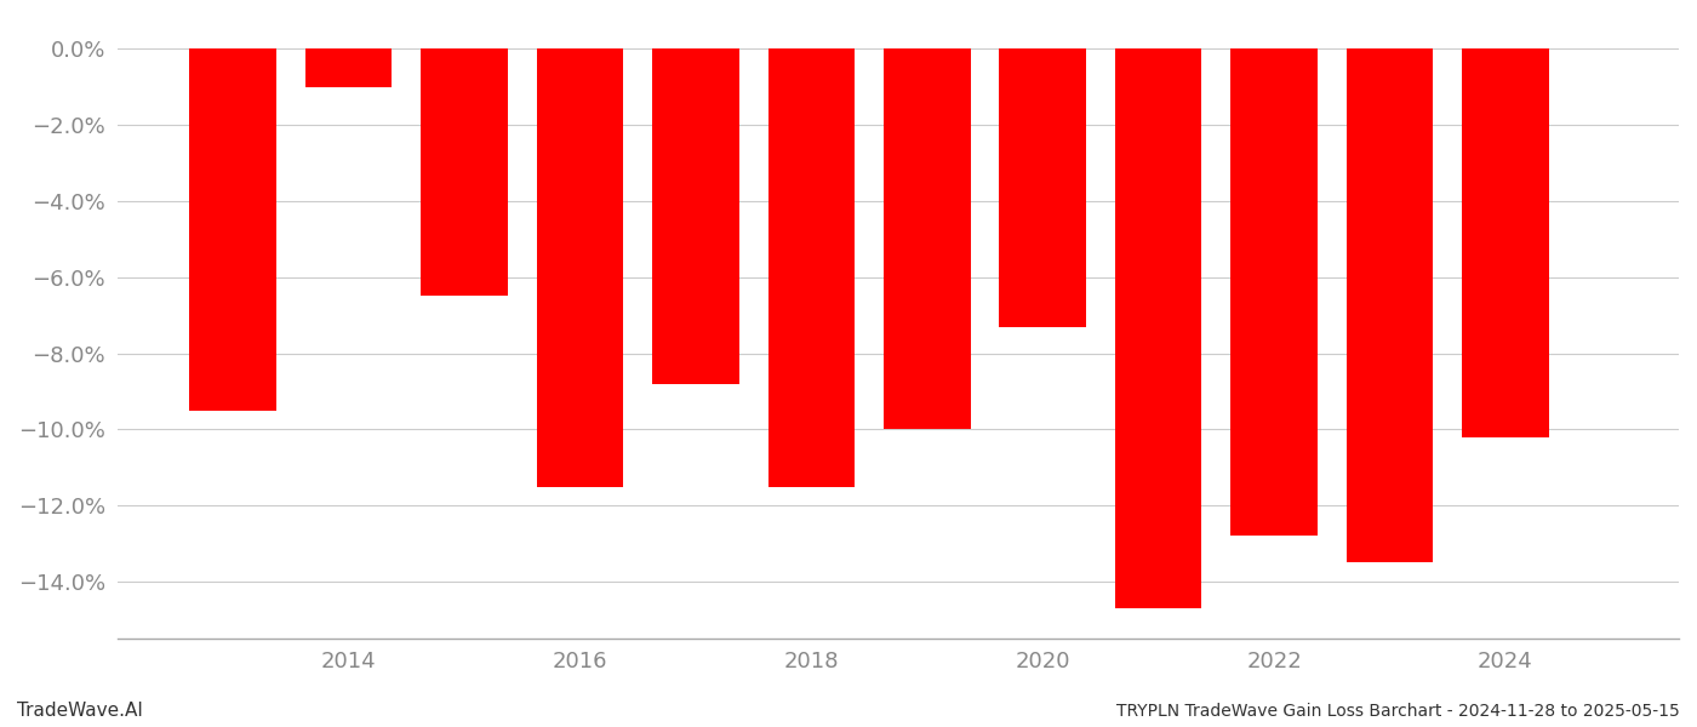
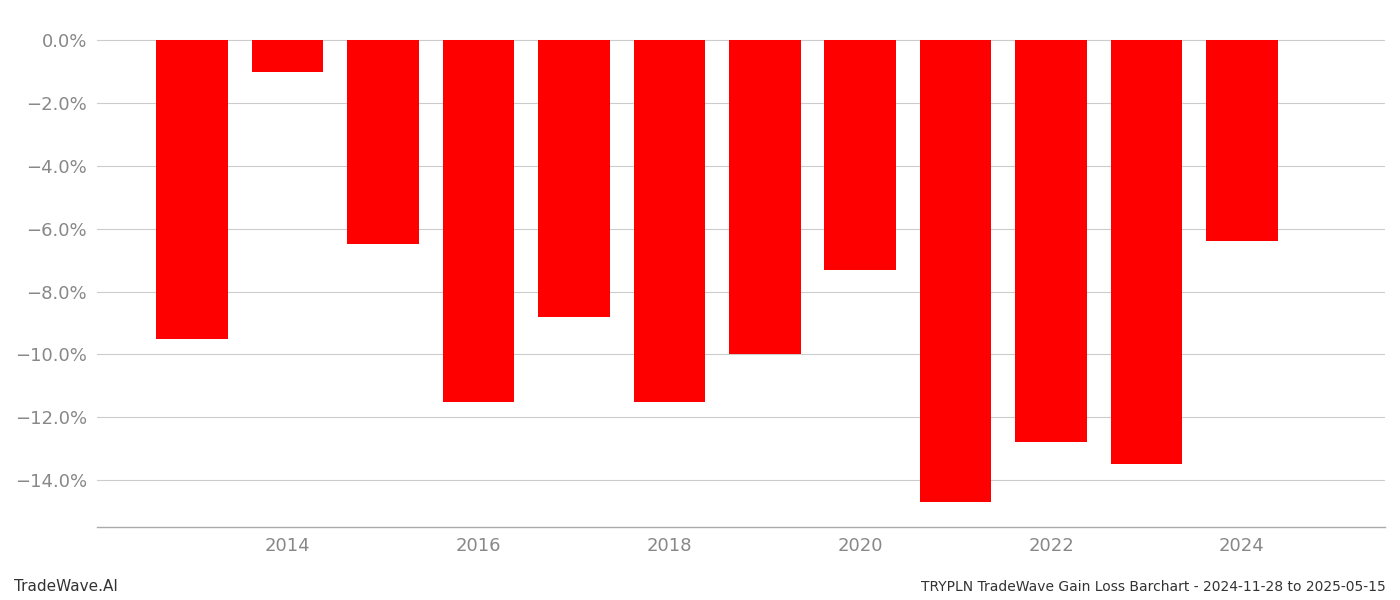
2024: -10.2% -> -6.4%
